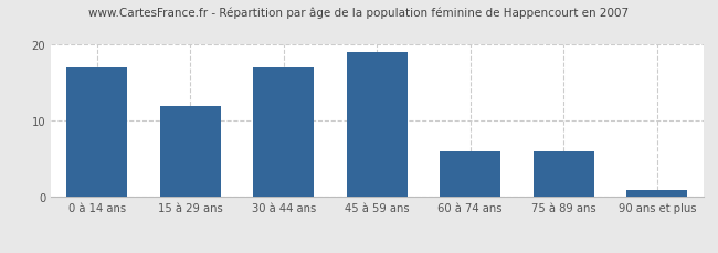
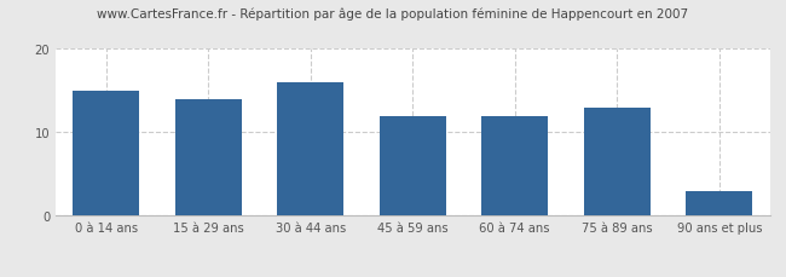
0 à 14 ans: 17 -> 15
15 à 29 ans: 12 -> 14
30 à 44 ans: 17 -> 16
45 à 59 ans: 19 -> 12
60 à 74 ans: 6 -> 12
75 à 89 ans: 6 -> 13
90 ans et plus: 1 -> 3
